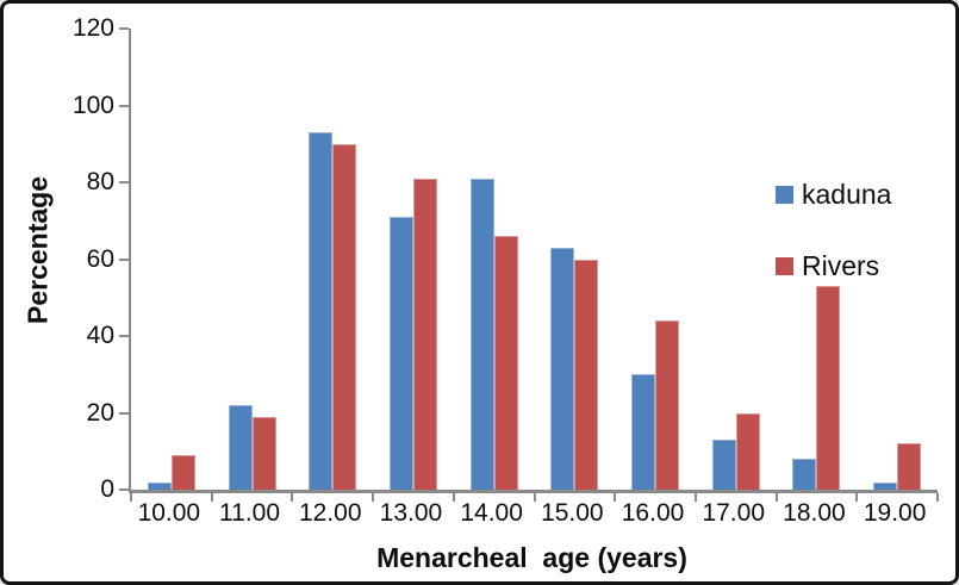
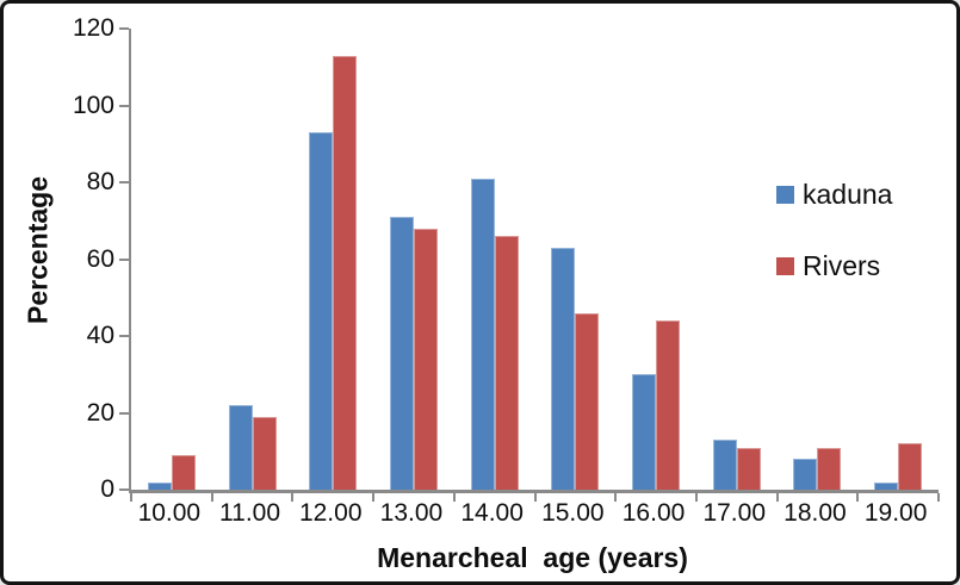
Rivers/12.00: 90 -> 113
Rivers/13.00: 81 -> 68
Rivers/15.00: 60 -> 46
Rivers/17.00: 20 -> 11
Rivers/18.00: 53 -> 11
